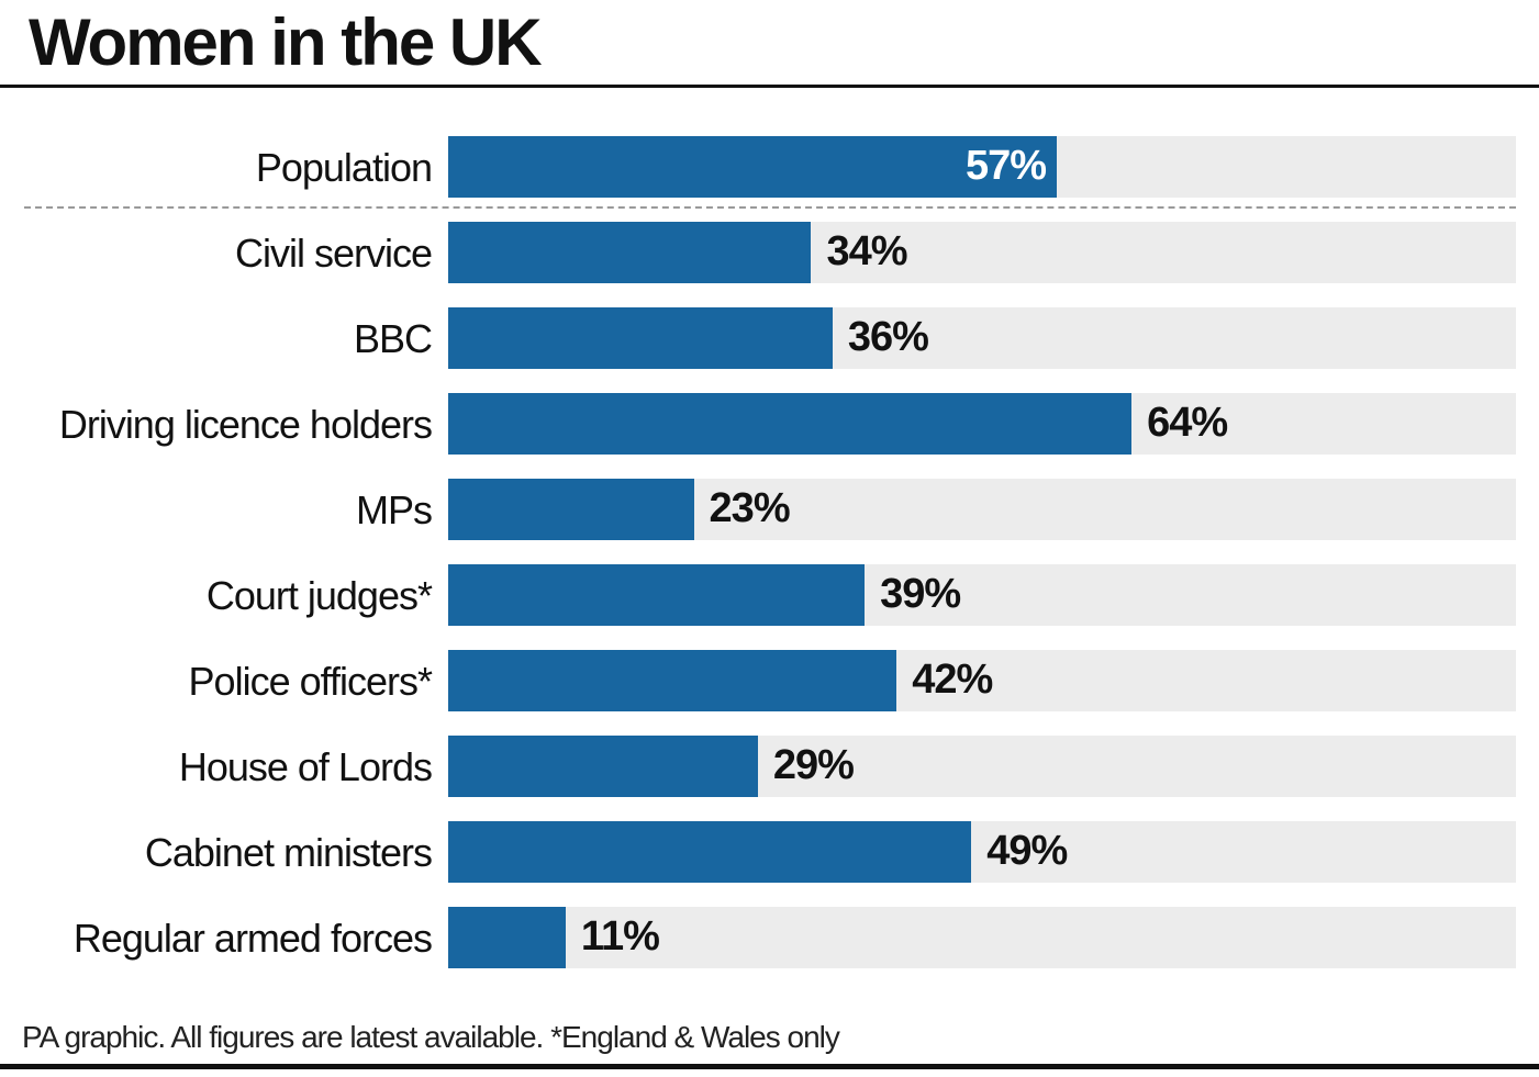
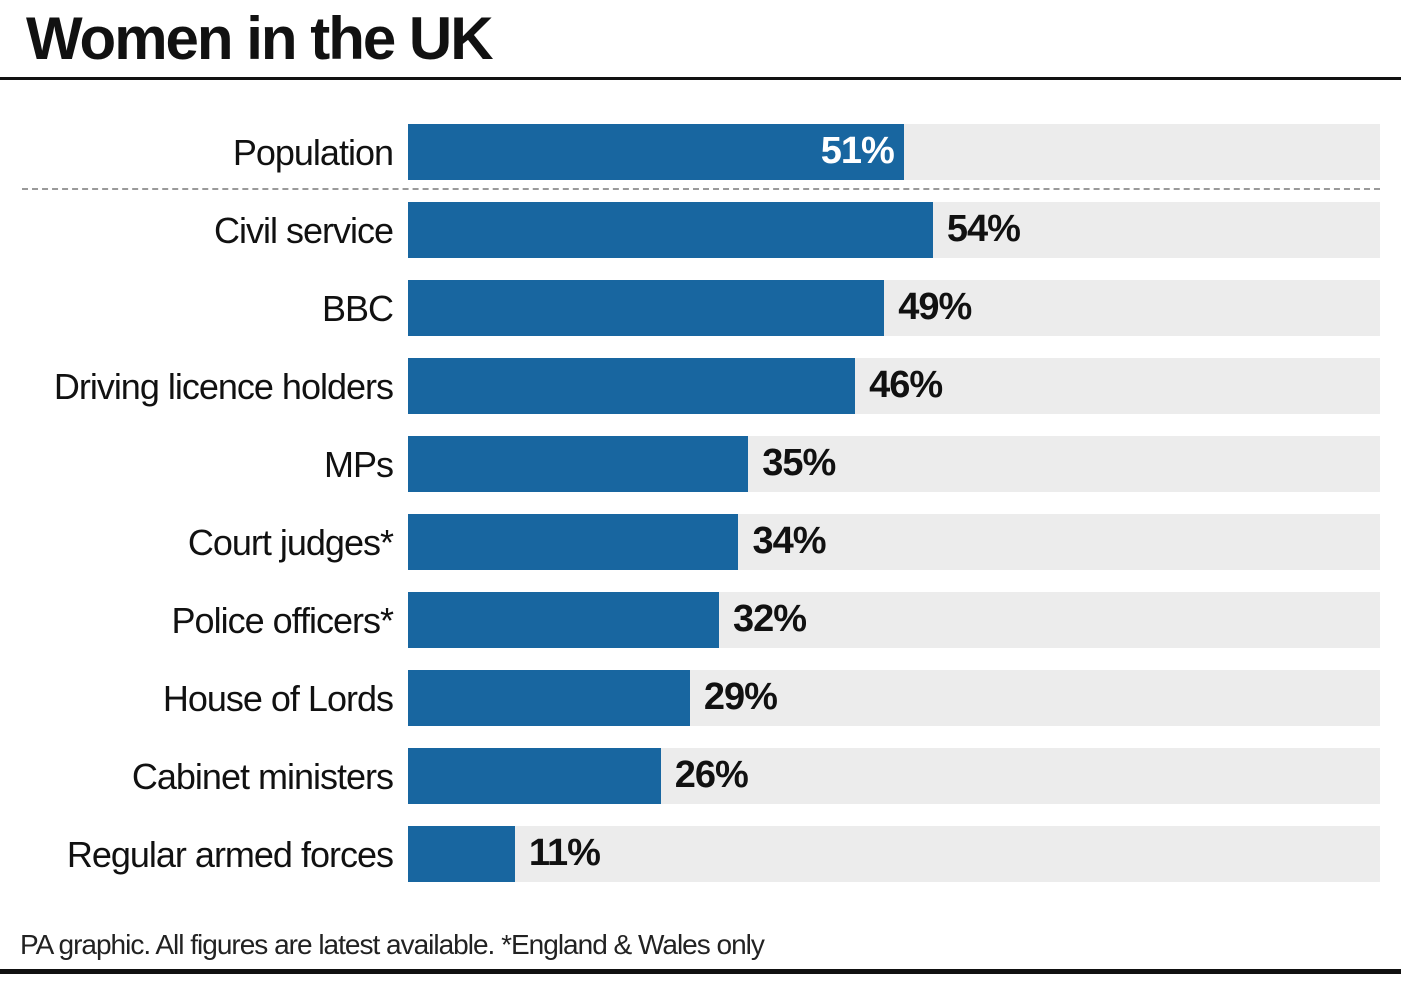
Population: 57% -> 51%
Civil service: 34% -> 54%
BBC: 36% -> 49%
Driving licence holders: 64% -> 46%
MPs: 23% -> 35%
Court judges*: 39% -> 34%
Police officers*: 42% -> 32%
Cabinet ministers: 49% -> 26%
